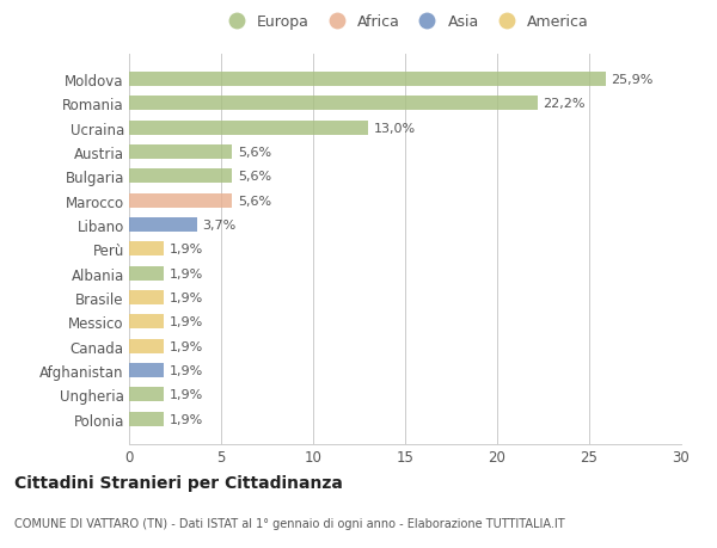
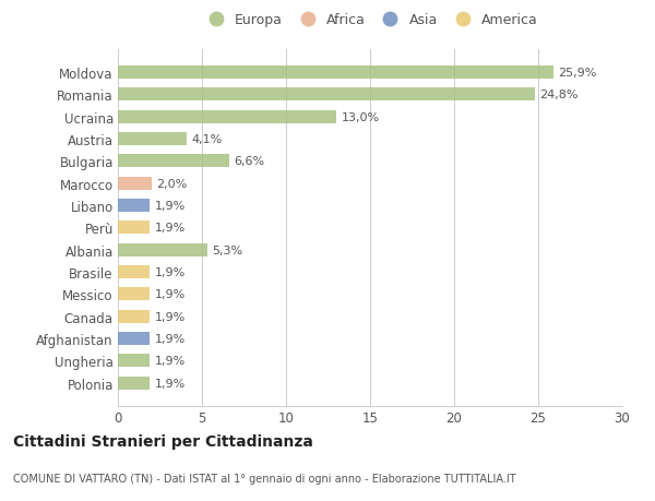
Romania: 22,2% -> 24,8%
Austria: 5,6% -> 4,1%
Bulgaria: 5,6% -> 6,6%
Marocco: 5,6% -> 2,0%
Libano: 3,7% -> 1,9%
Albania: 1,9% -> 5,3%
